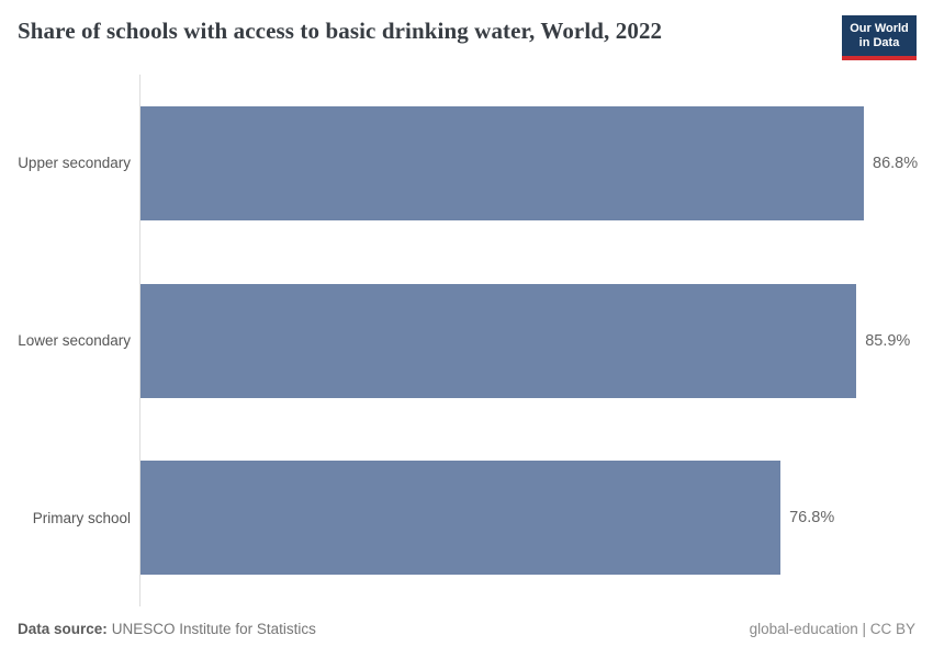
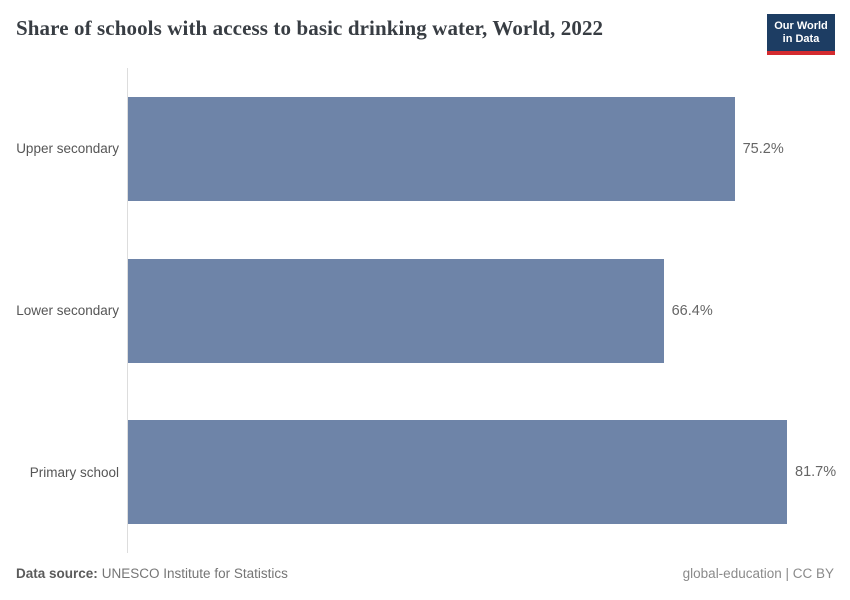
Upper secondary: 86.8% -> 75.2%
Lower secondary: 85.9% -> 66.4%
Primary school: 76.8% -> 81.7%
